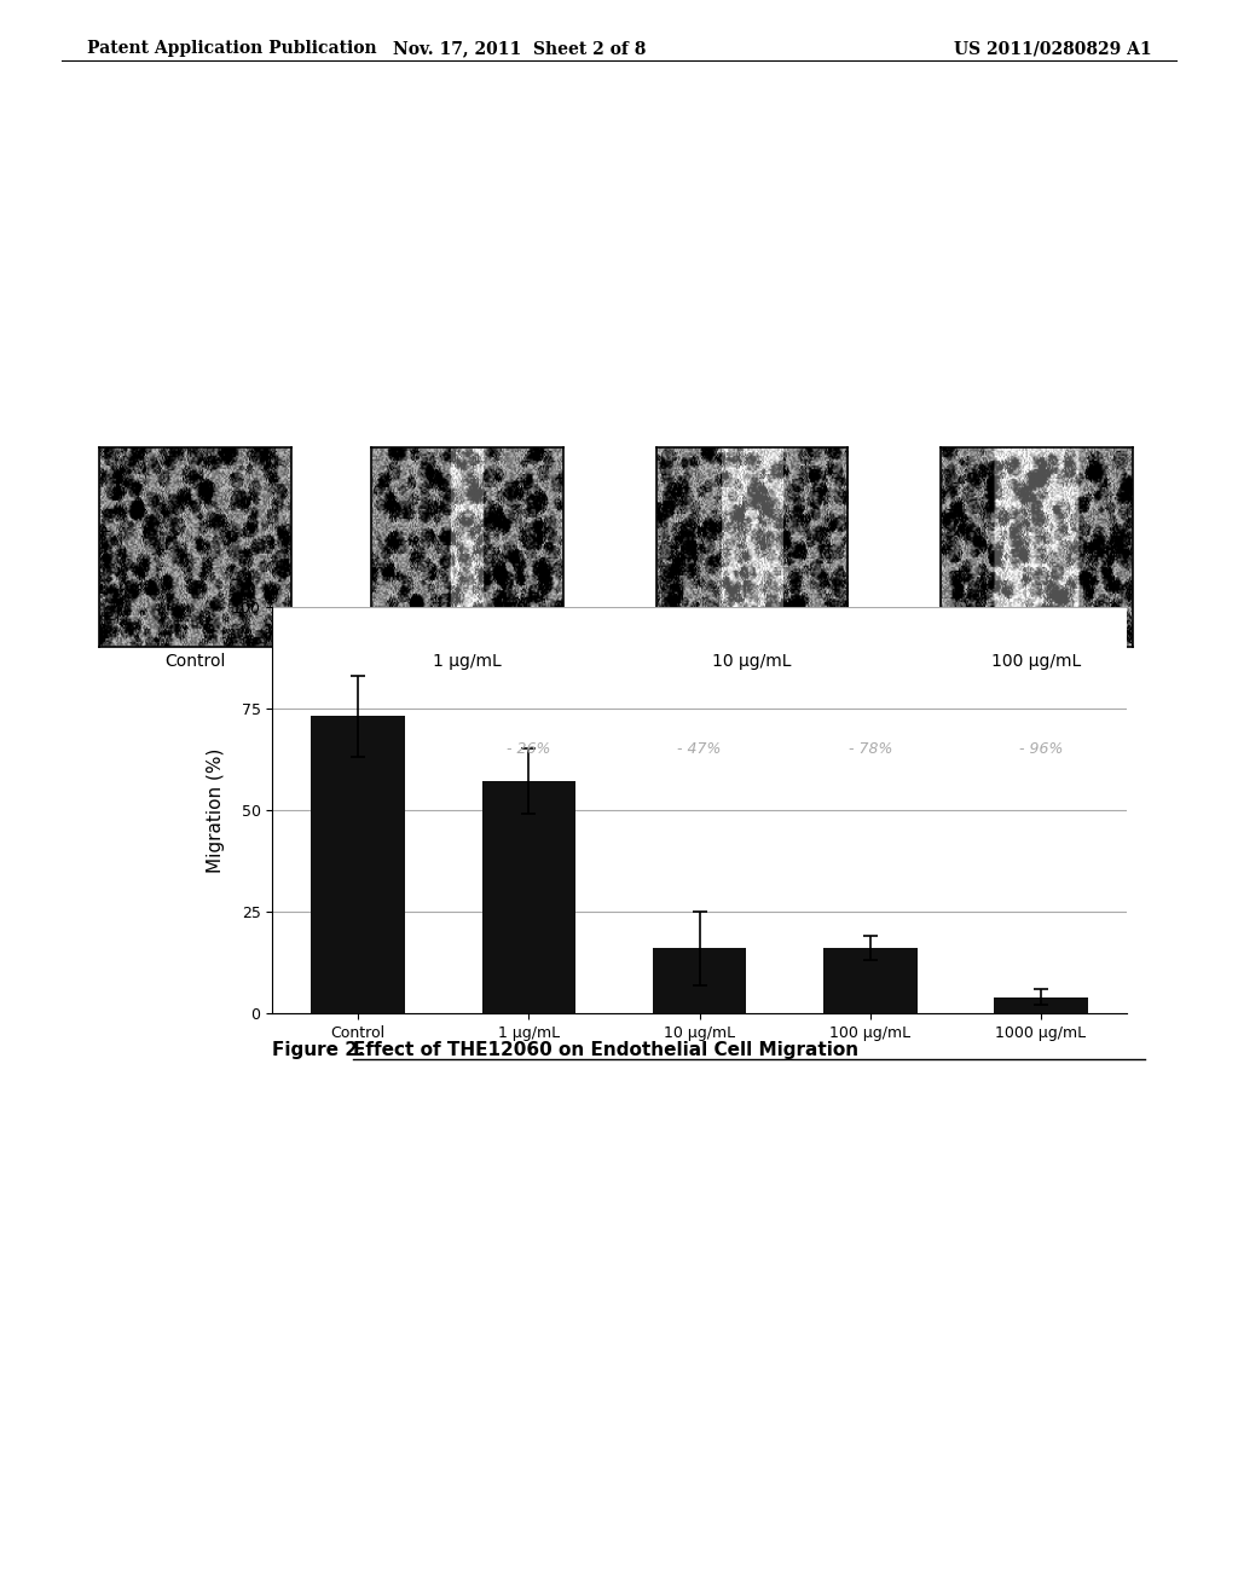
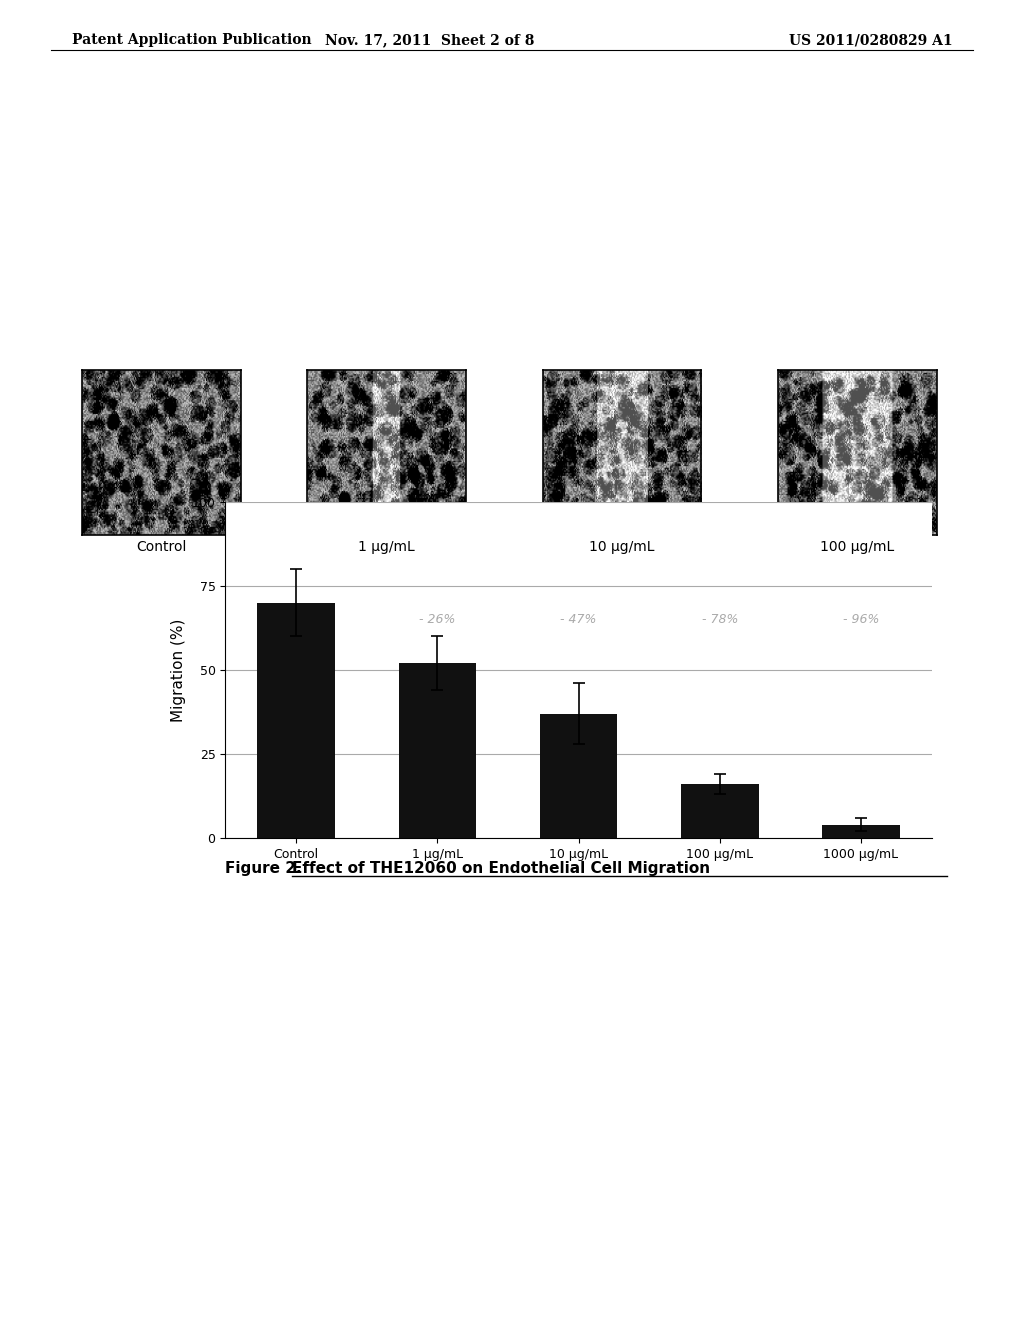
Control: 73 -> 70
1 μg/mL: 57 -> 52
10 μg/mL: 16 -> 37
